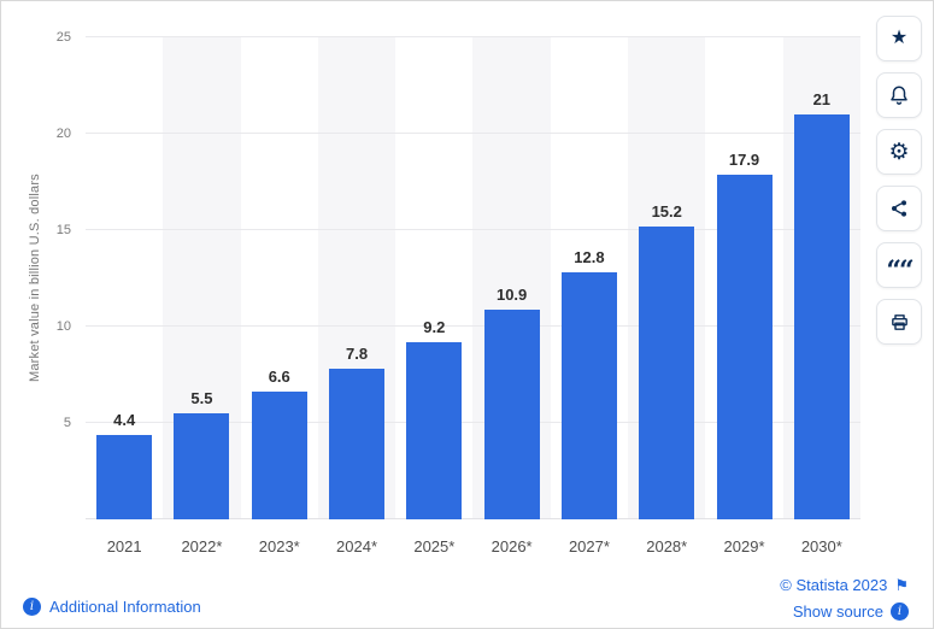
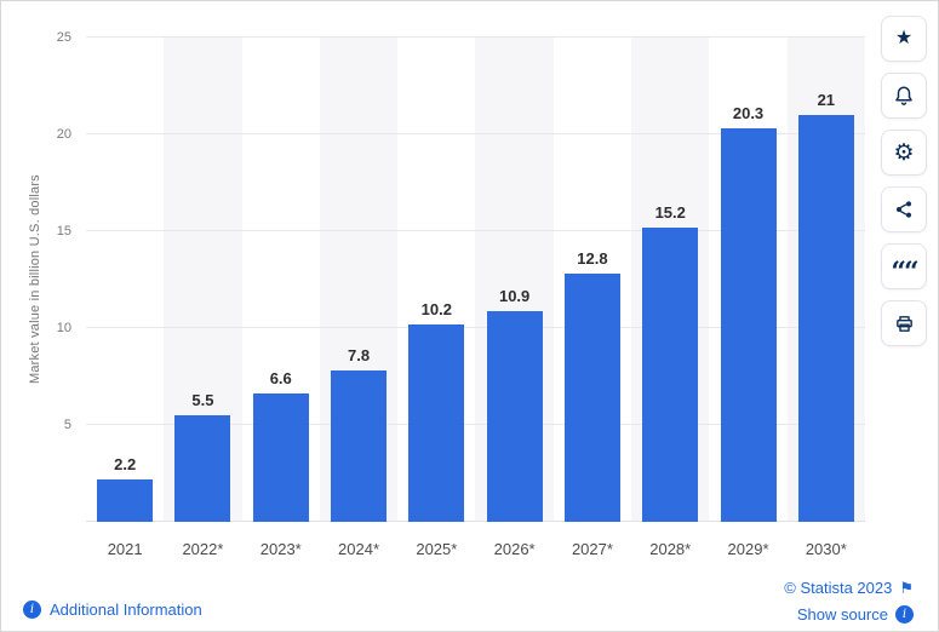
2021: 4.4 -> 2.2
2025*: 9.2 -> 10.2
2029*: 17.9 -> 20.3
